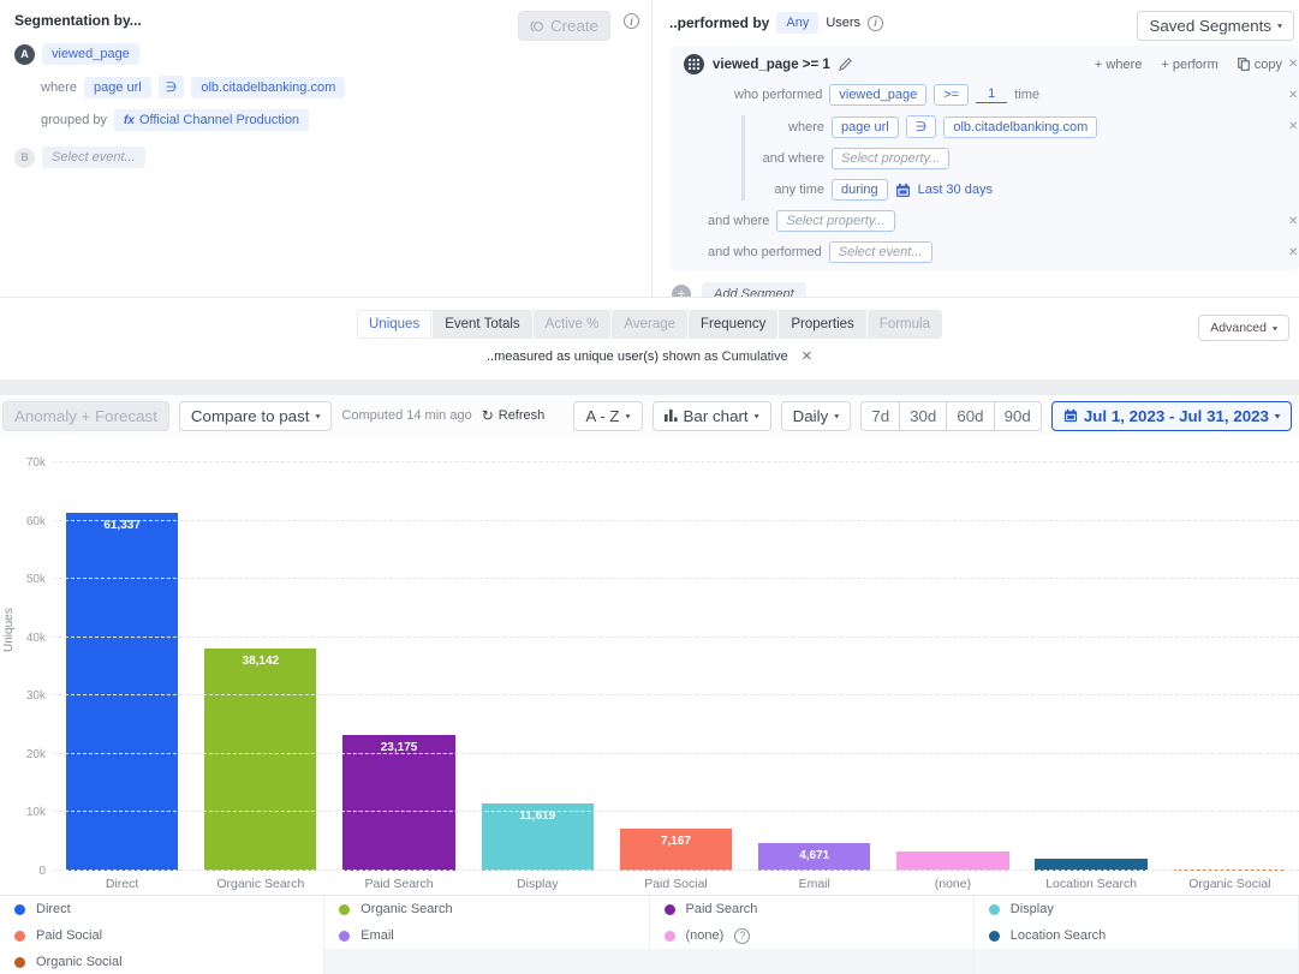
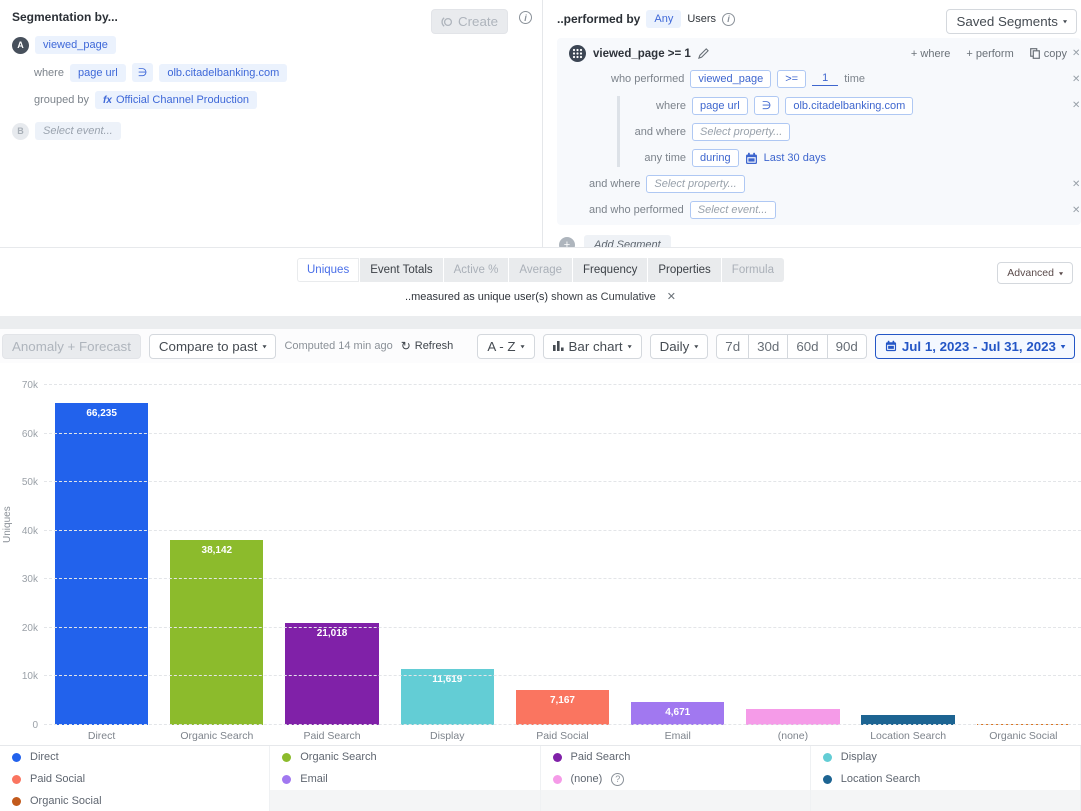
Direct: 61,337 -> 66,235
Paid Search: 23,175 -> 21,018
